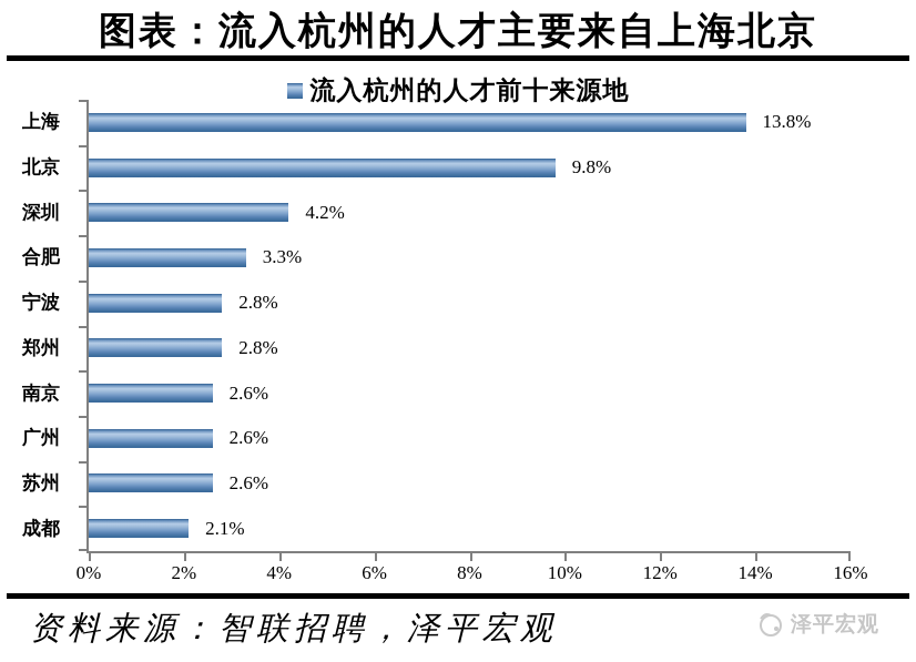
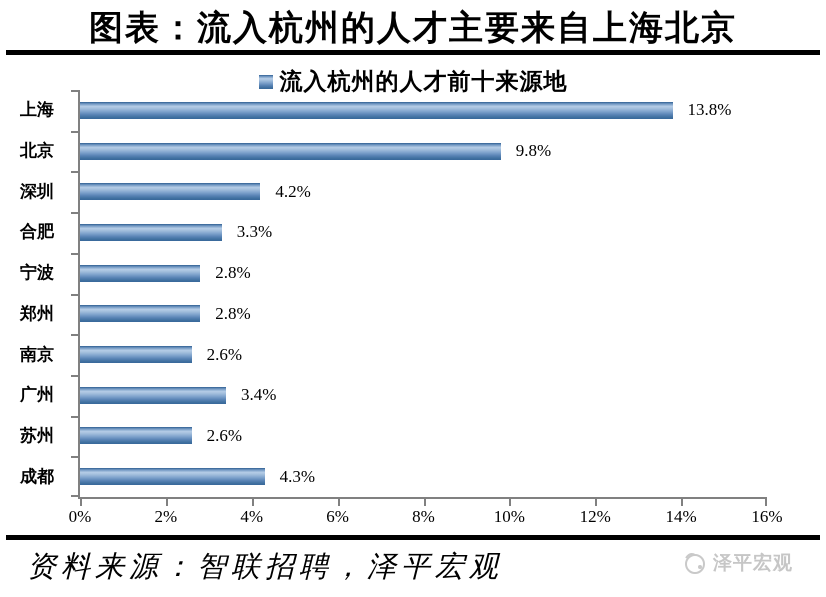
广州: 2.6% -> 3.4%
成都: 2.1% -> 4.3%
